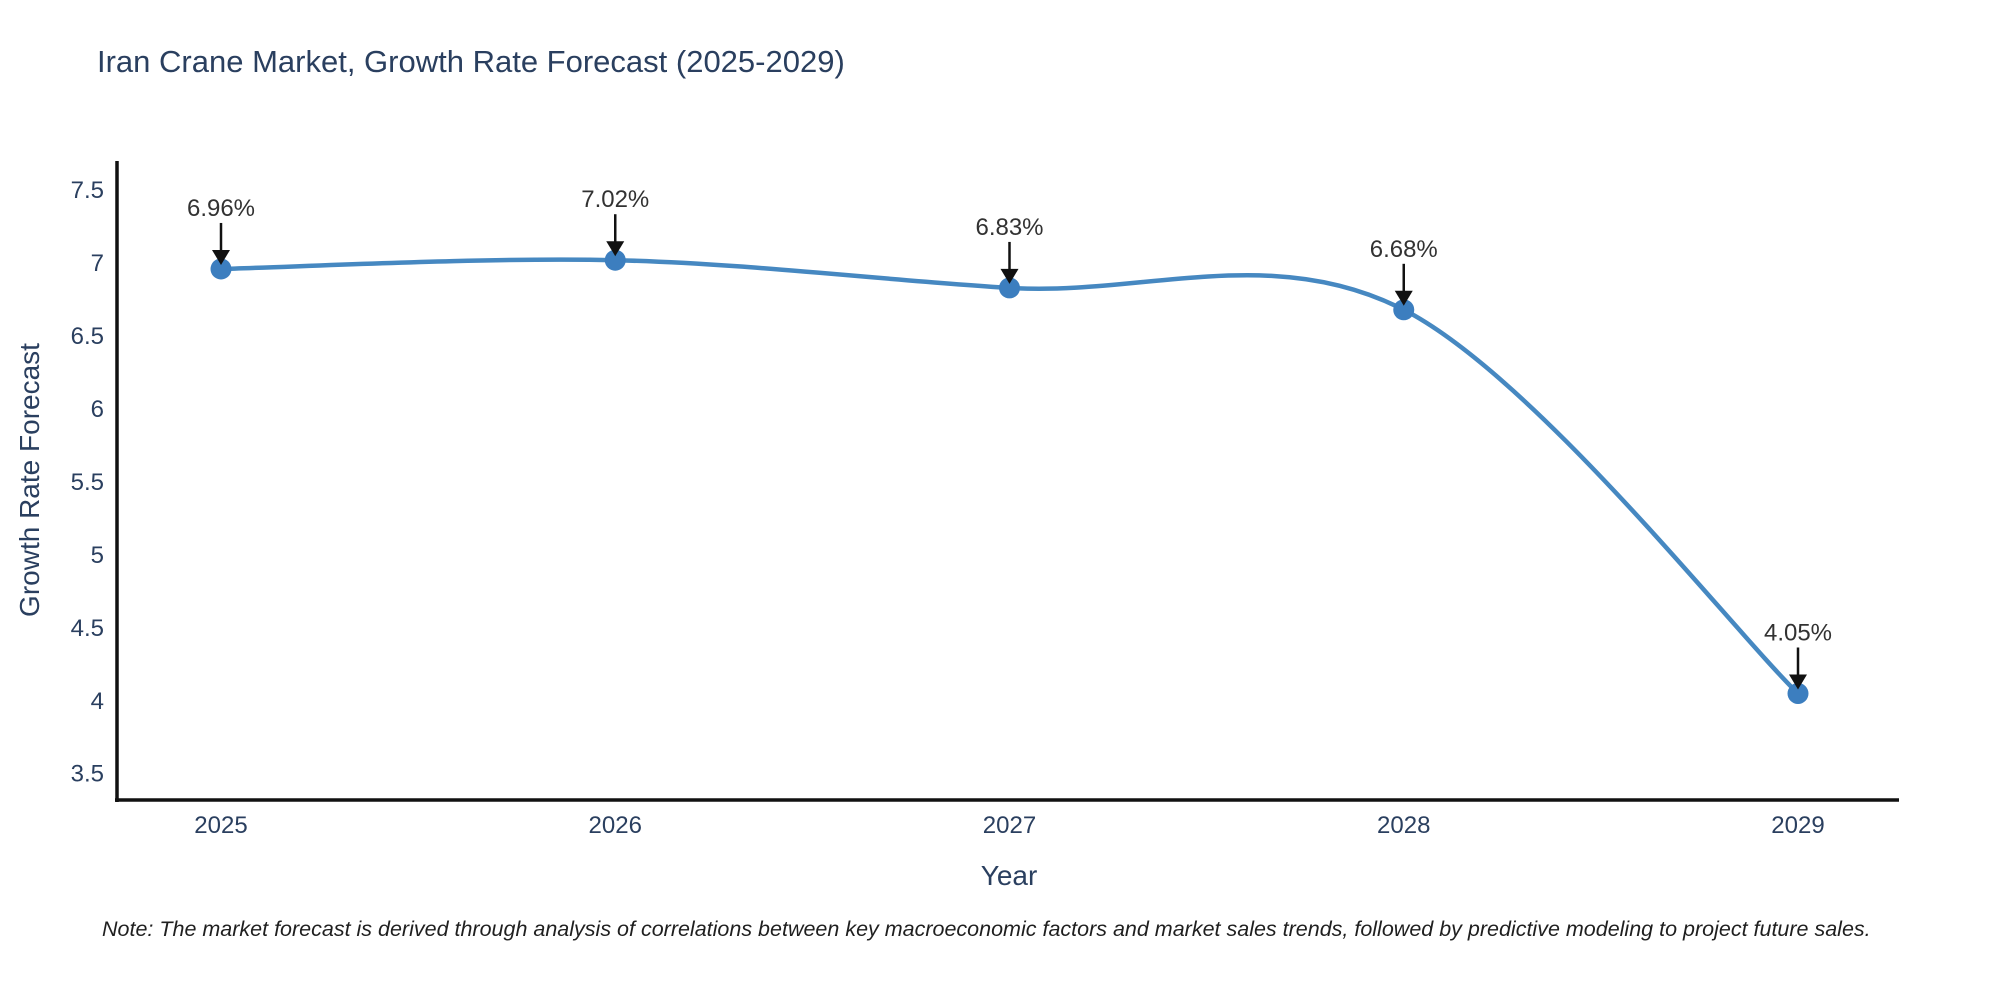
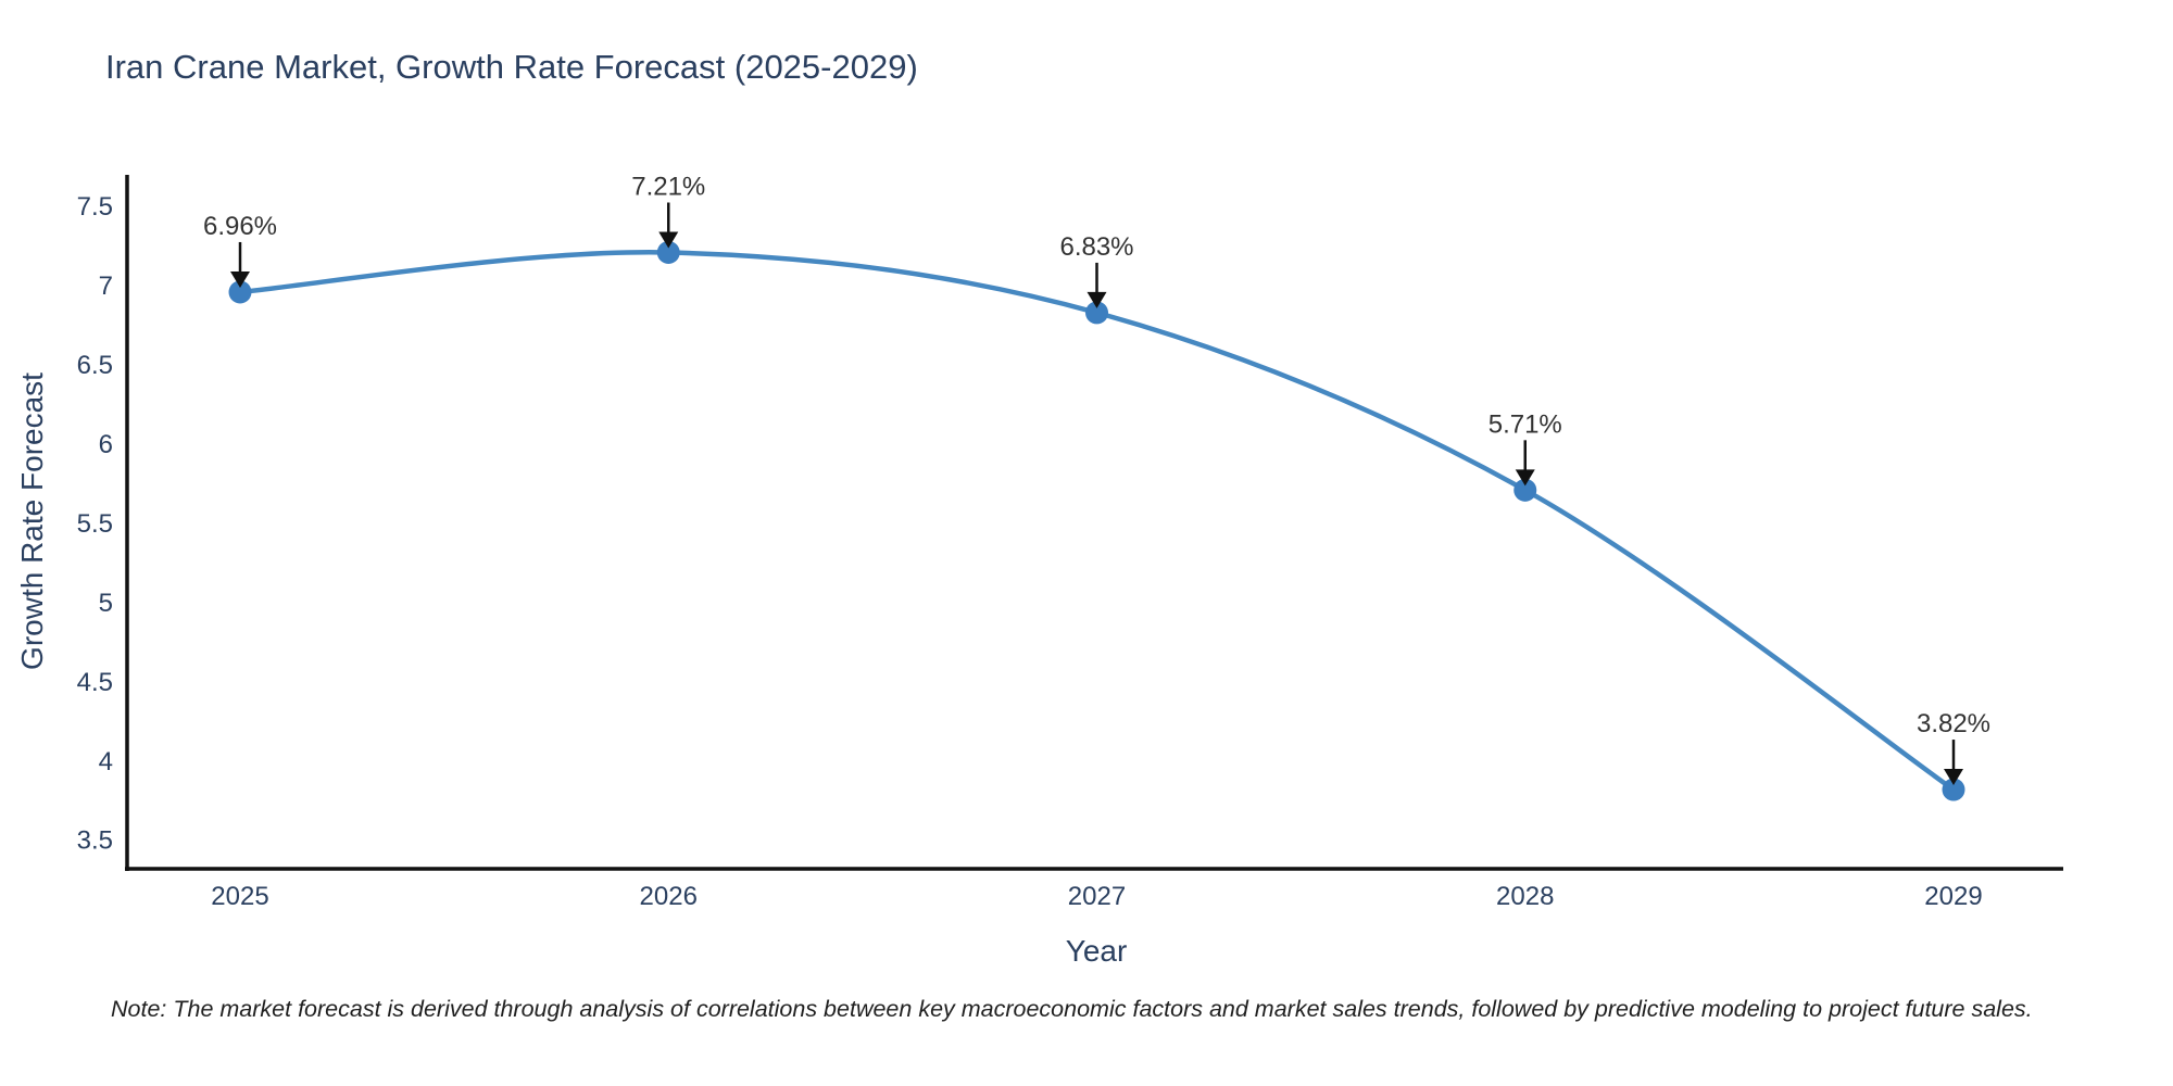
2026: 7.02% -> 7.21%
2028: 6.68% -> 5.71%
2029: 4.05% -> 3.82%
